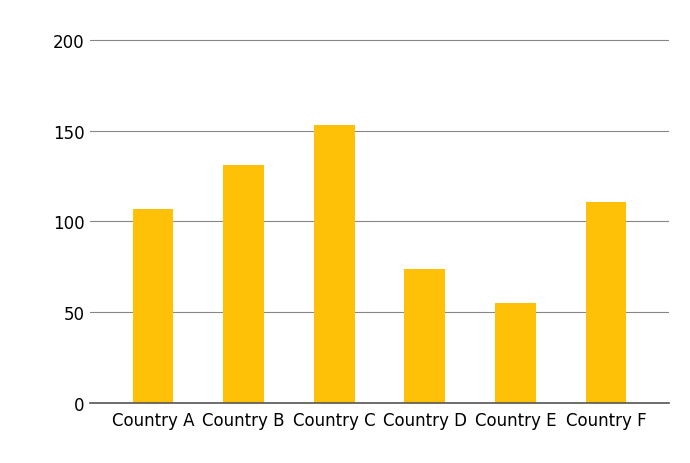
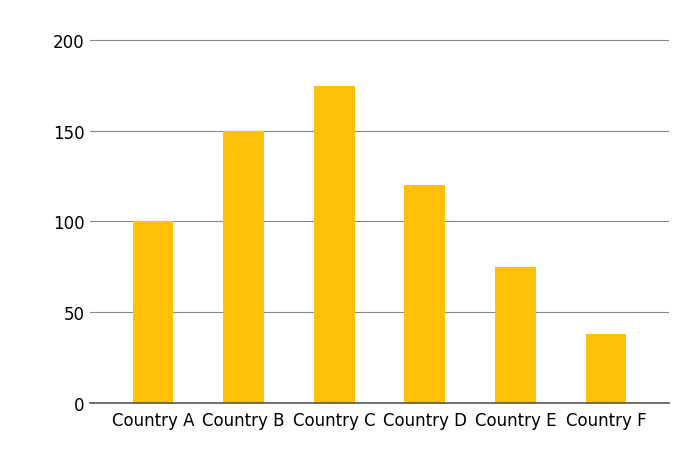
Country A: 107 -> 100
Country B: 131 -> 150
Country C: 153 -> 175
Country D: 74 -> 120
Country E: 55 -> 75
Country F: 111 -> 38
